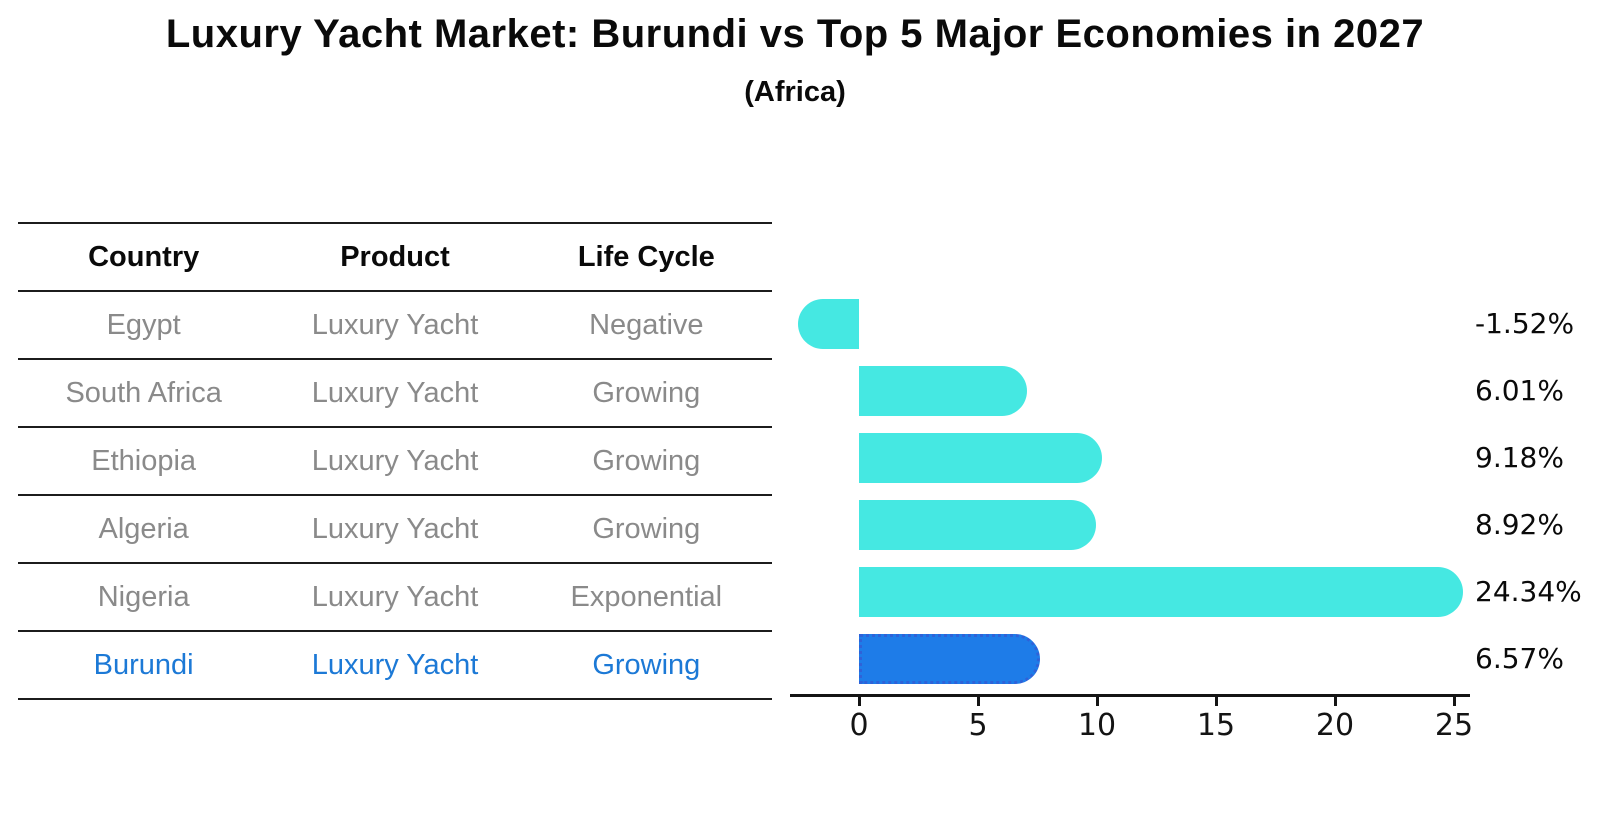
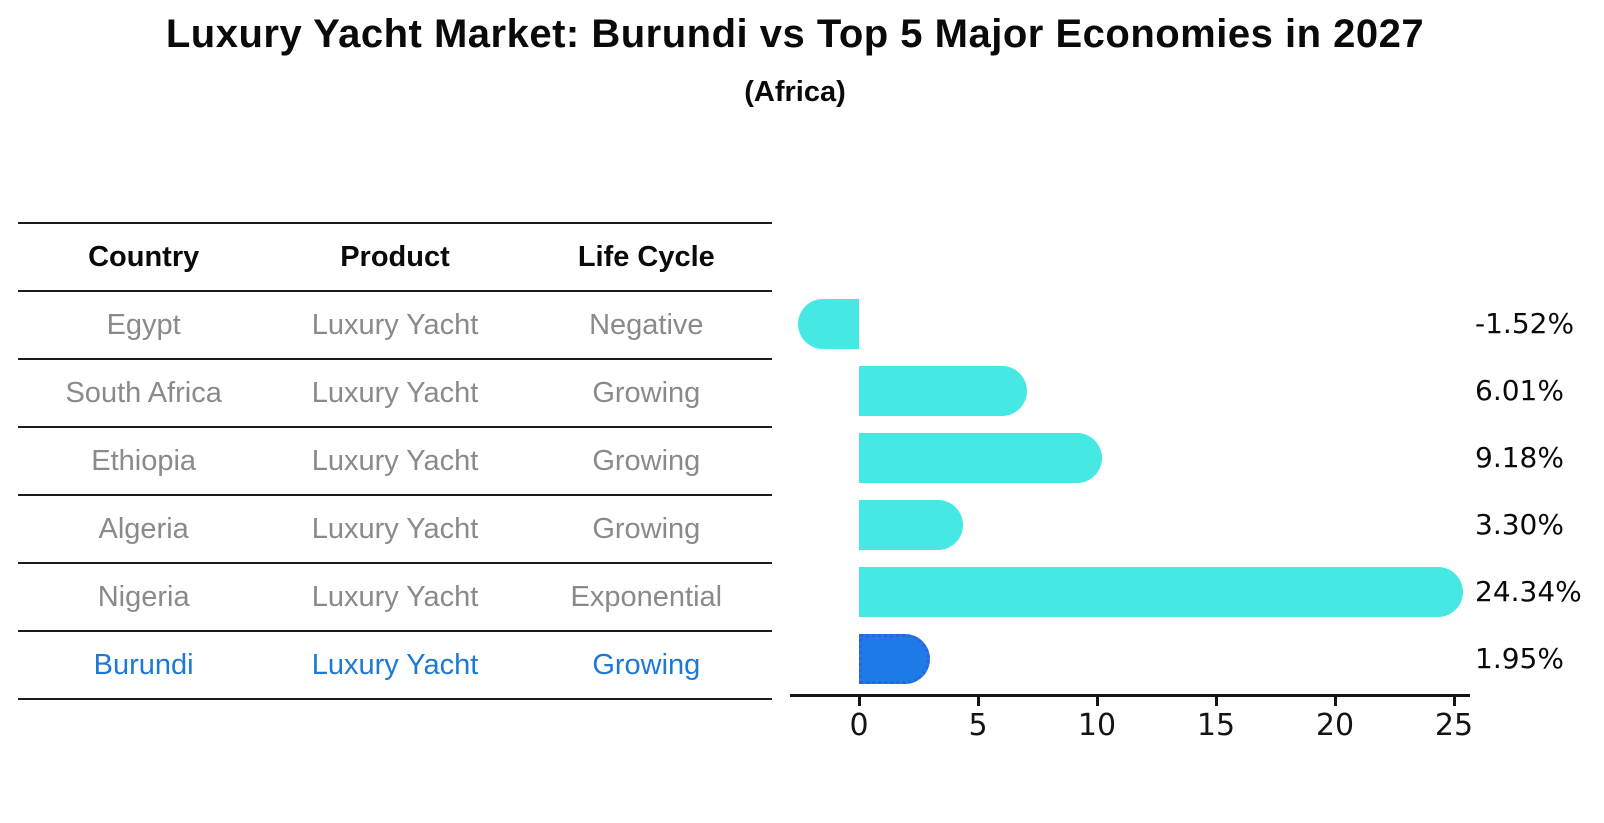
Algeria: 8.92% -> 3.30%
Burundi: 6.57% -> 1.95%
